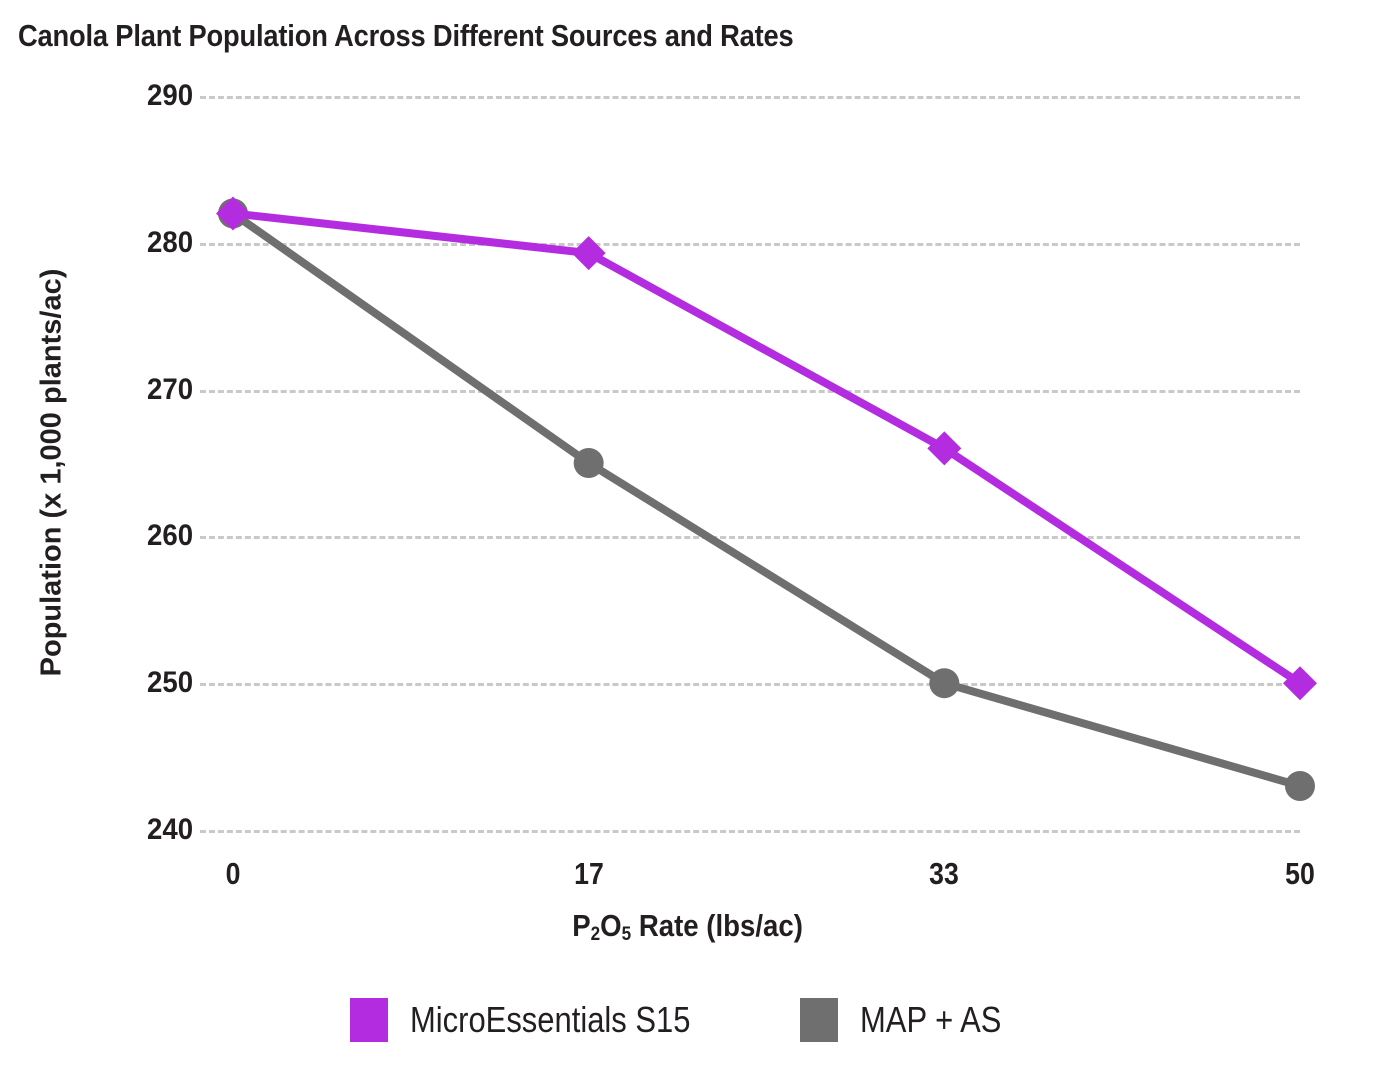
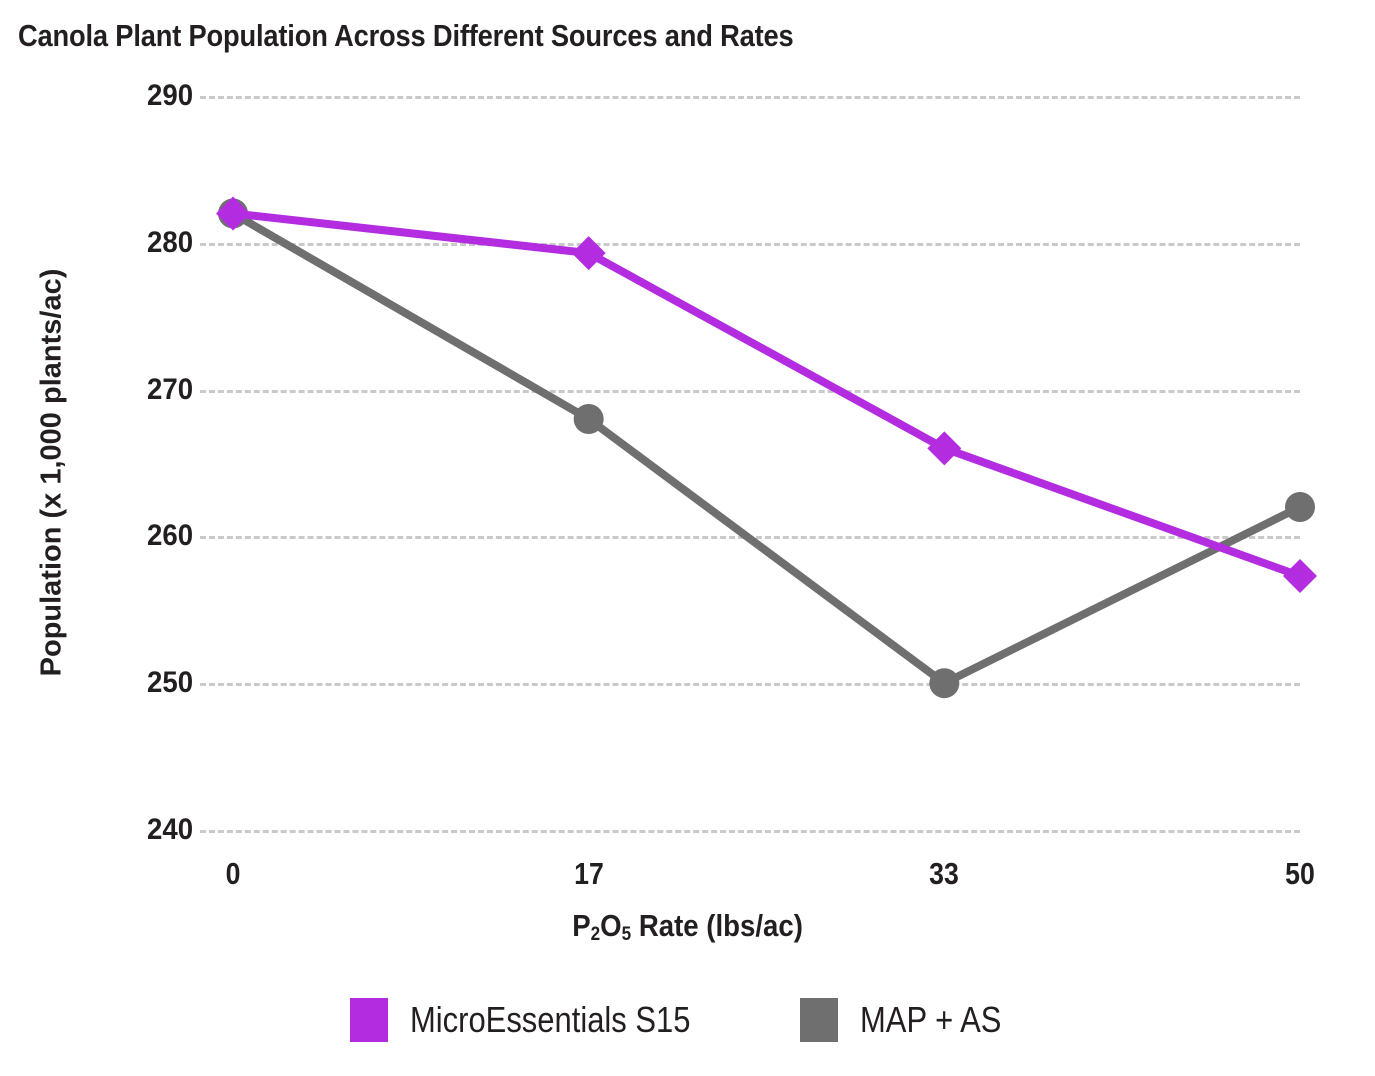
MAP + AS/17: 265 -> 268
MicroEssentials S15/50: 250.0 -> 257.3
MAP + AS/50: 243 -> 262
